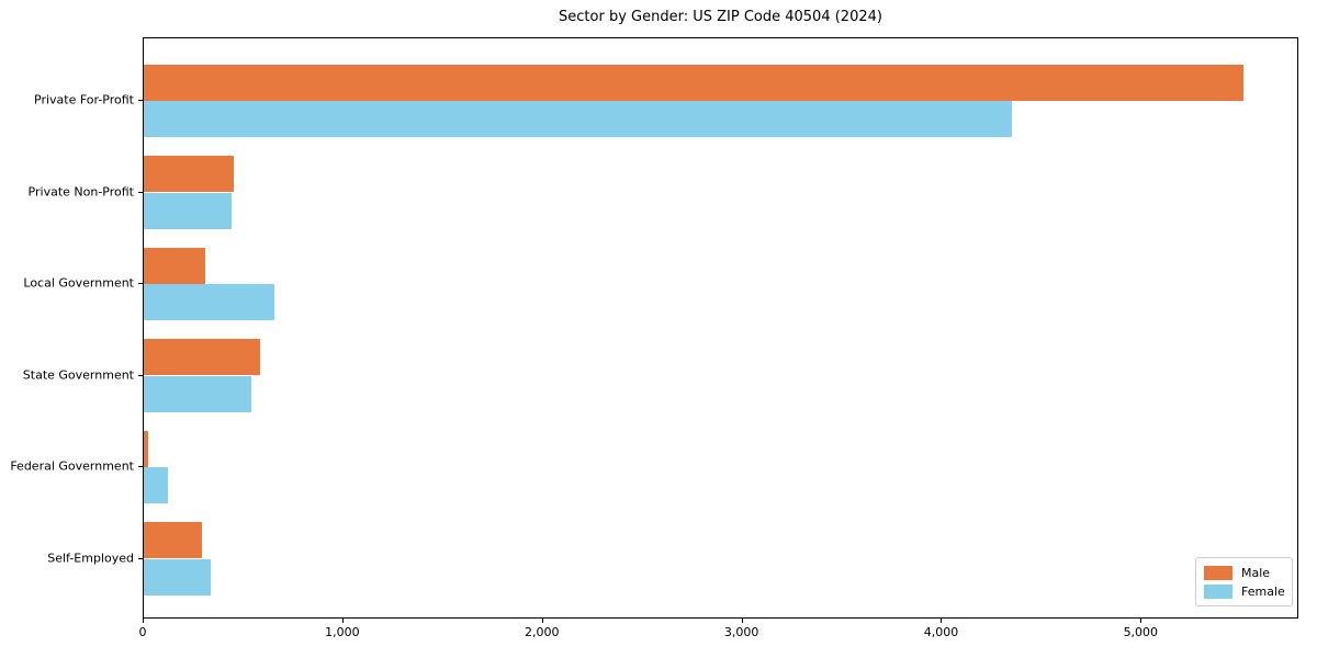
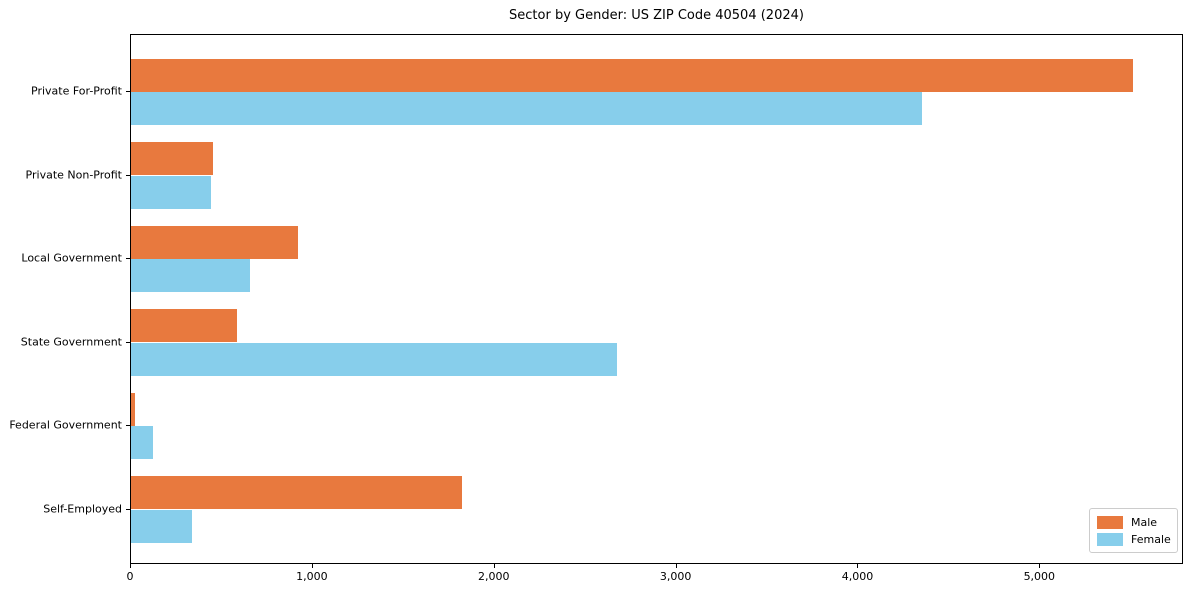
Male/Local Government: 310 -> 920
Female/State Government: 540 -> 2670
Male/Self-Employed: 290 -> 1820
